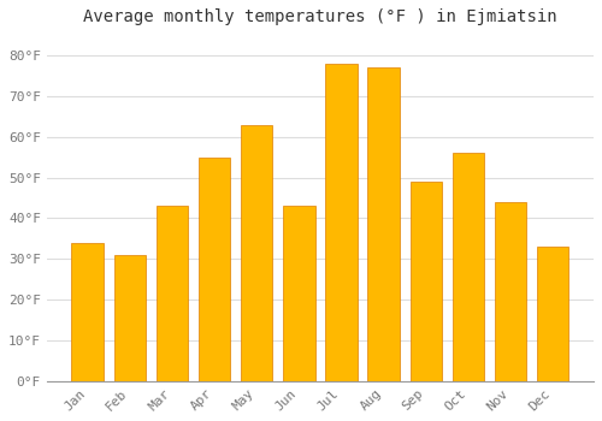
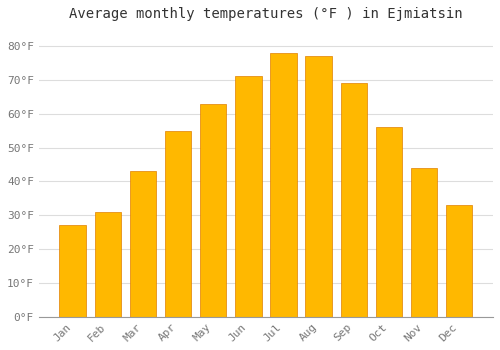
Jan: 34°F -> 27°F
Jun: 43°F -> 71°F
Sep: 49°F -> 69°F
